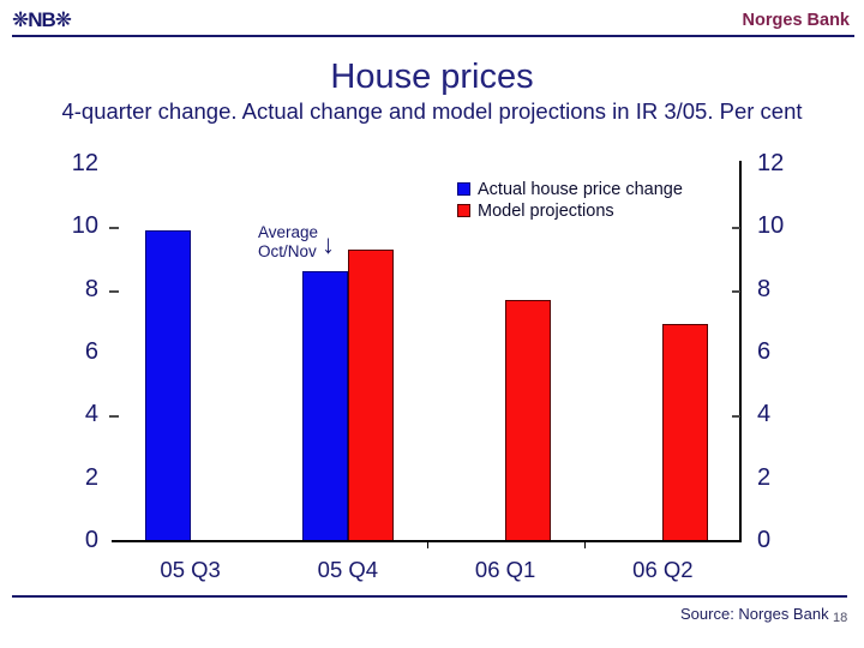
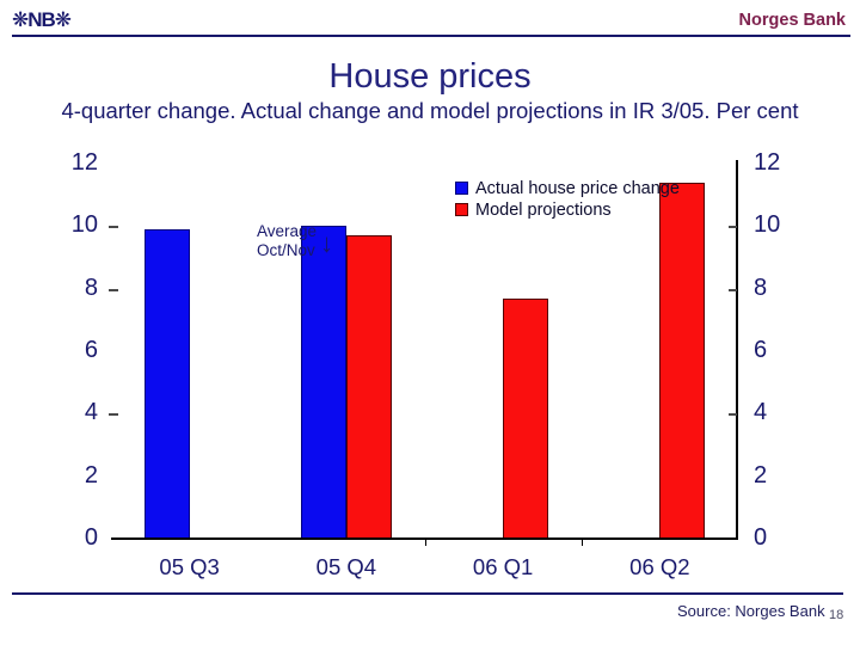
Actual house price change/05 Q4: 8.6 -> 10.0
Model projections/05 Q4: 9.3 -> 9.7
Model projections/06 Q2: 6.9 -> 11.4
